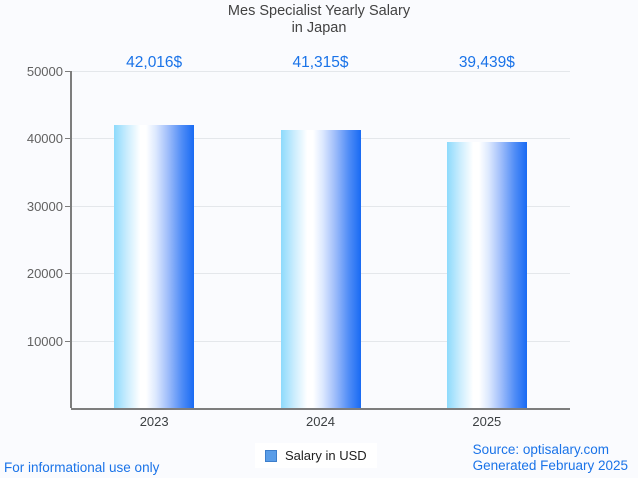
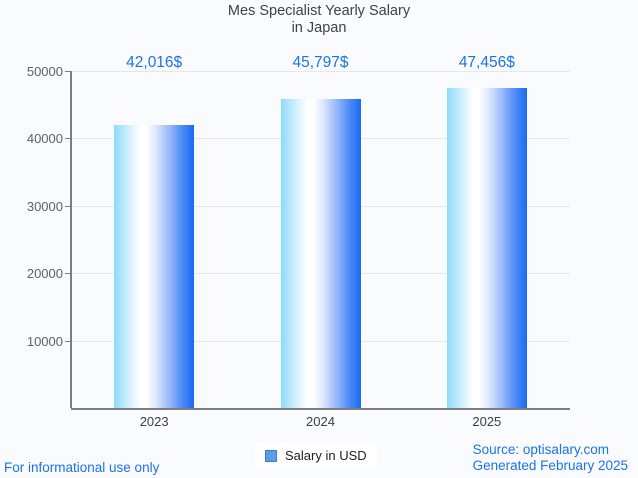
2024: 41,315 -> 45,797
2025: 39,439 -> 47,456
